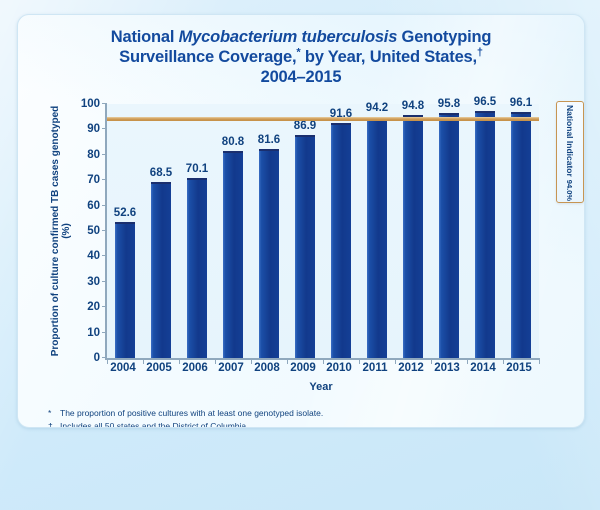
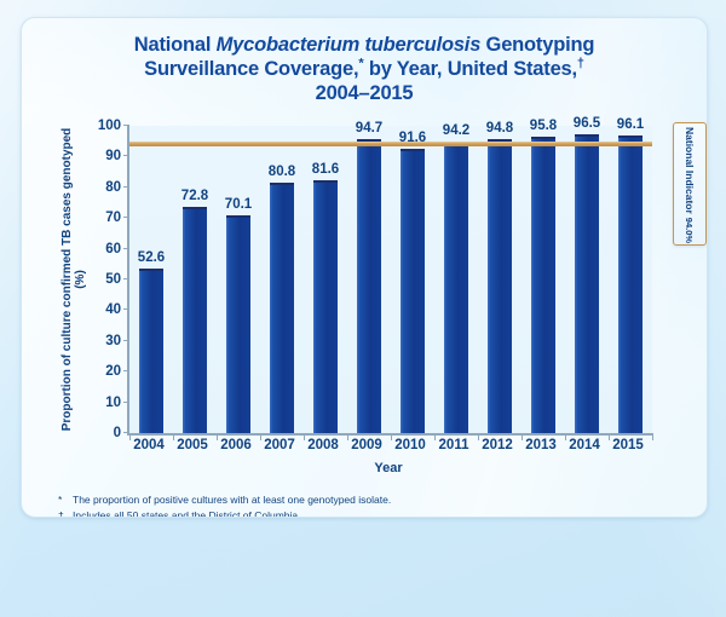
2005: 68.5 -> 72.8
2009: 86.9 -> 94.7
